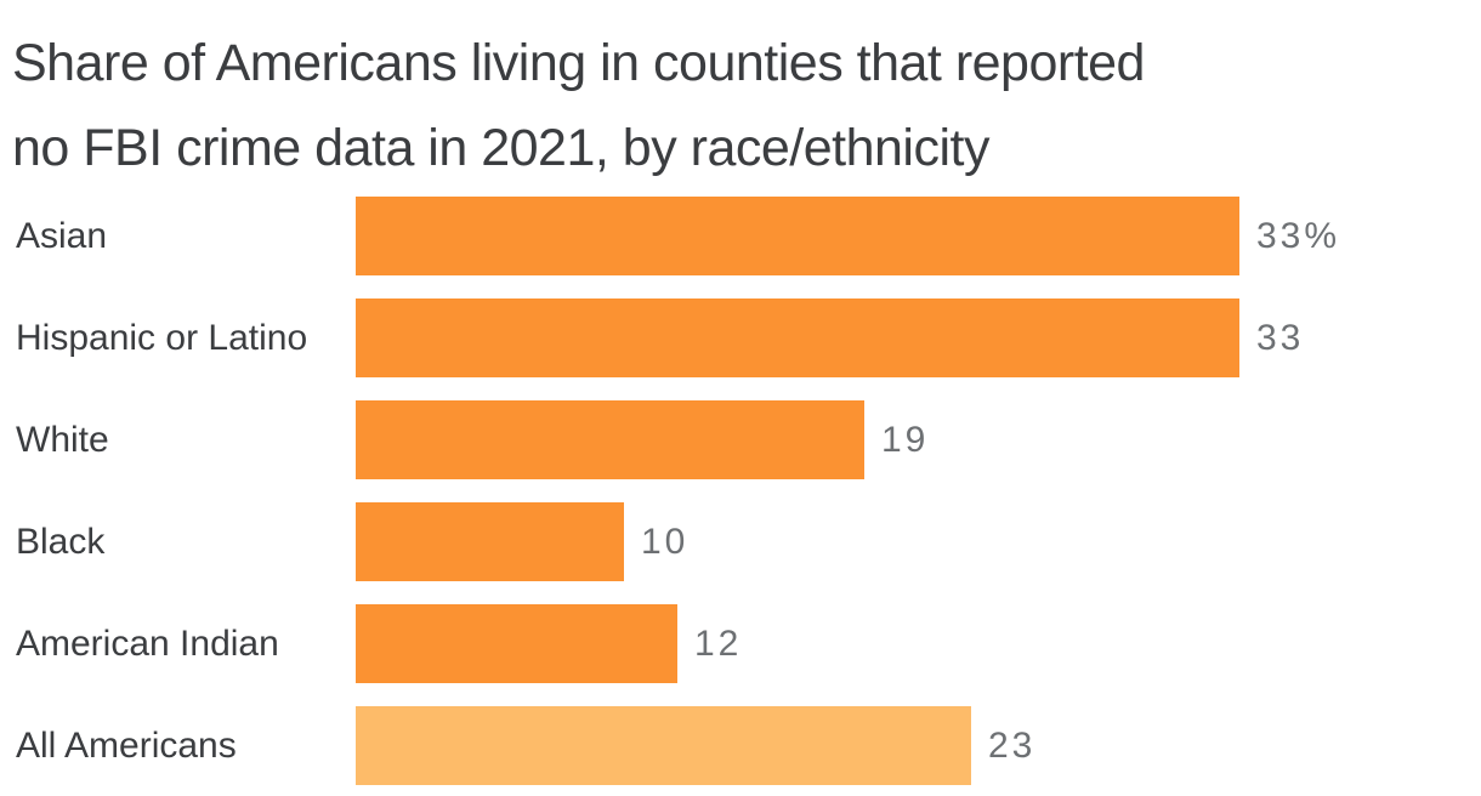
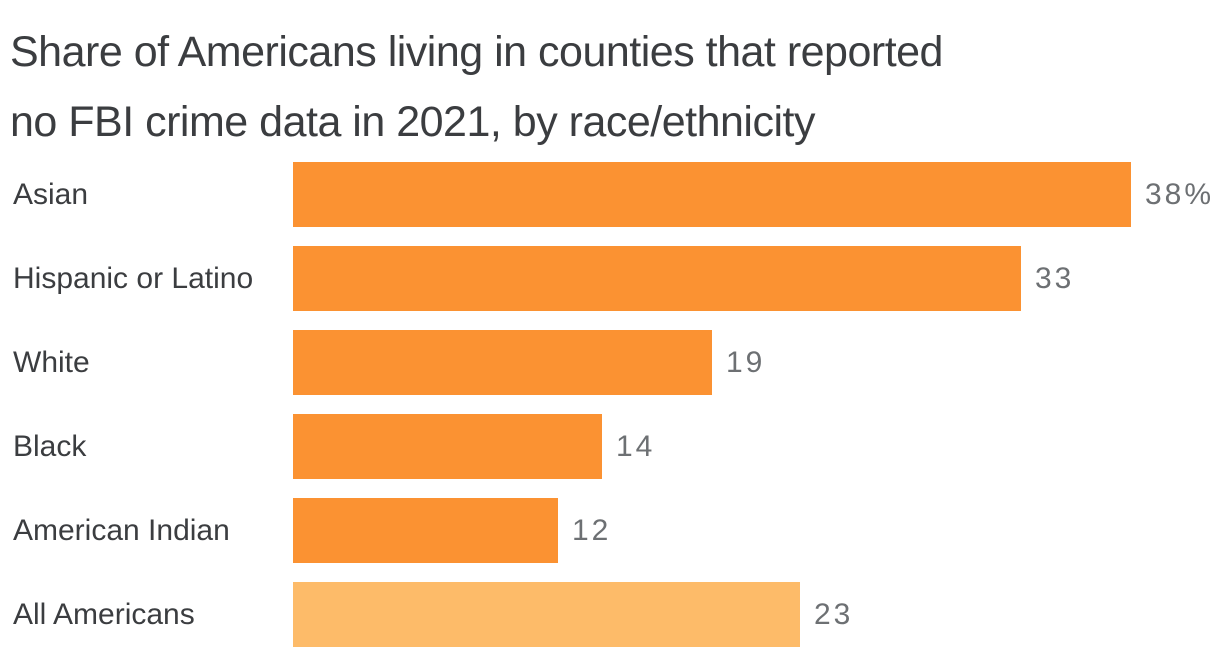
Asian: 33% -> 38%
Black: 10 -> 14
